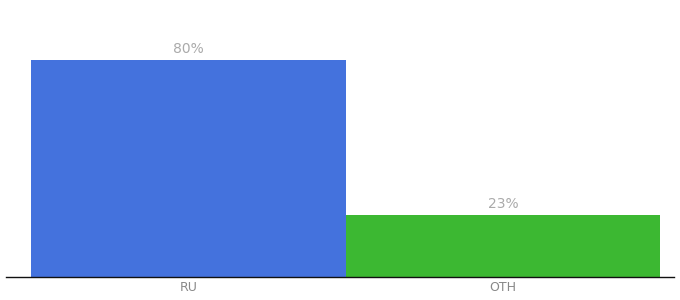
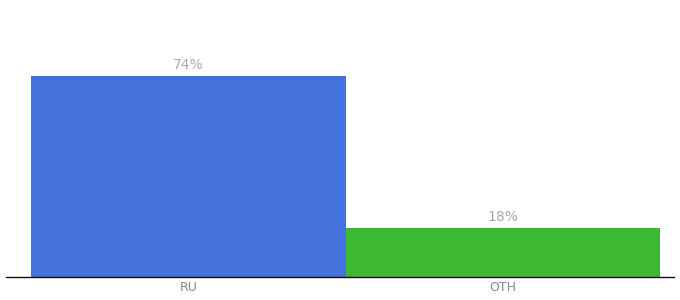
RU: 80% -> 74%
OTH: 23% -> 18%
